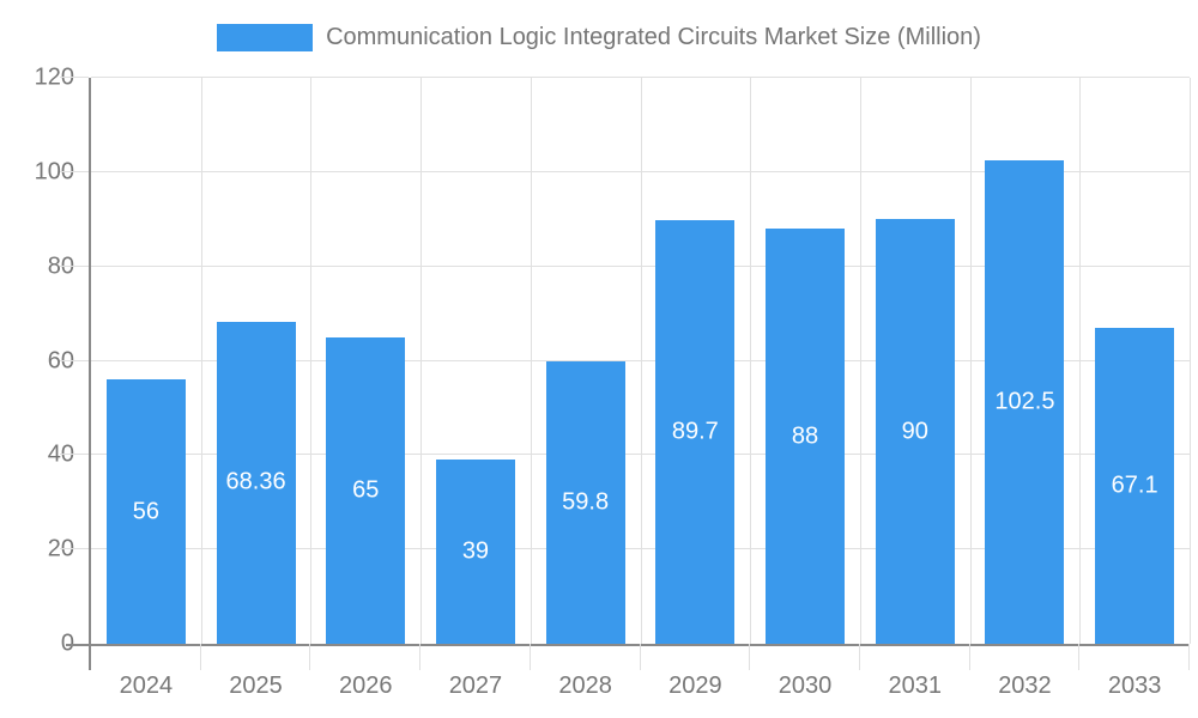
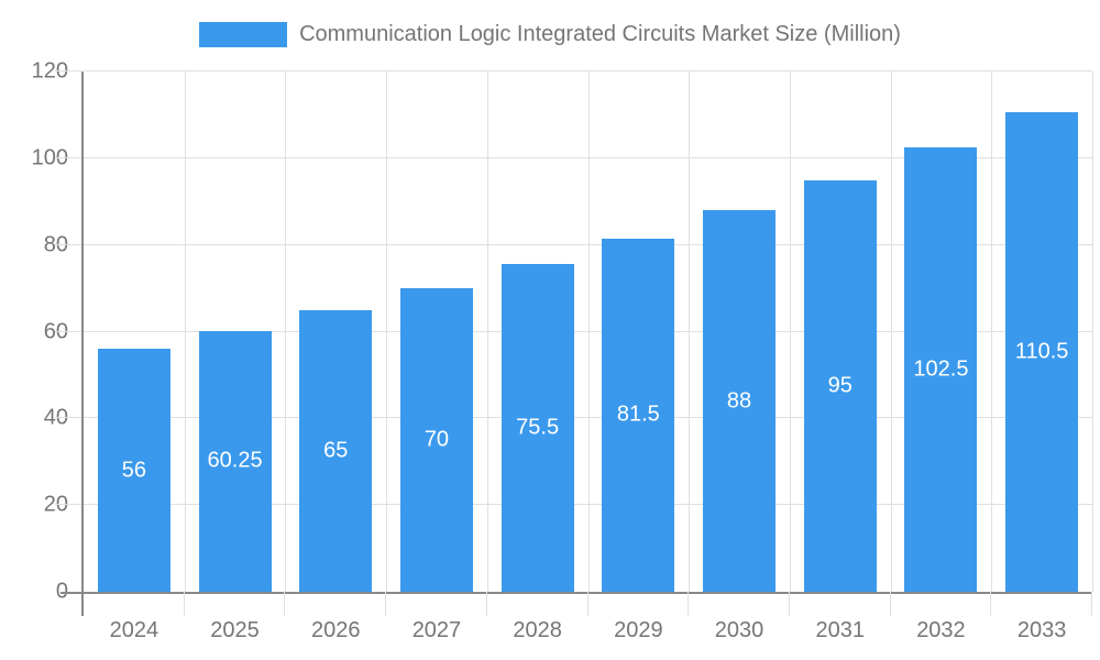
2025: 68.36 -> 60.25
2027: 39 -> 70
2028: 59.8 -> 75.5
2029: 89.7 -> 81.5
2031: 90 -> 95
2033: 67.1 -> 110.5
